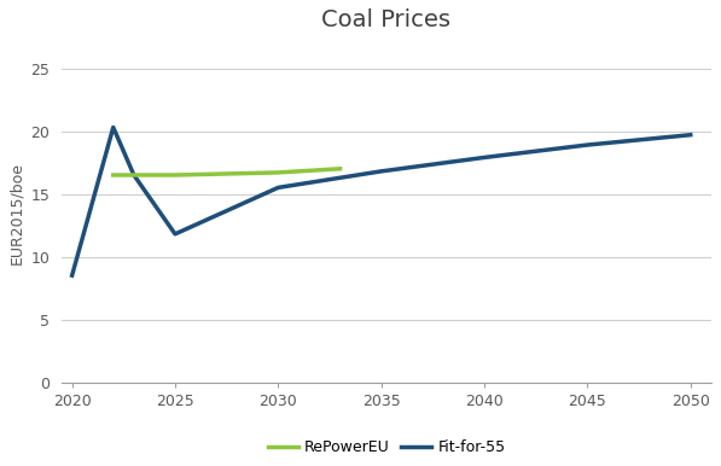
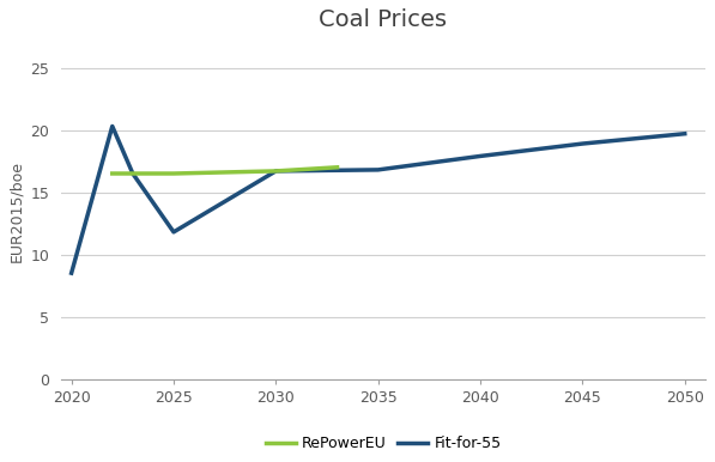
Fit-for-55/2030: 15.5 -> 16.7
